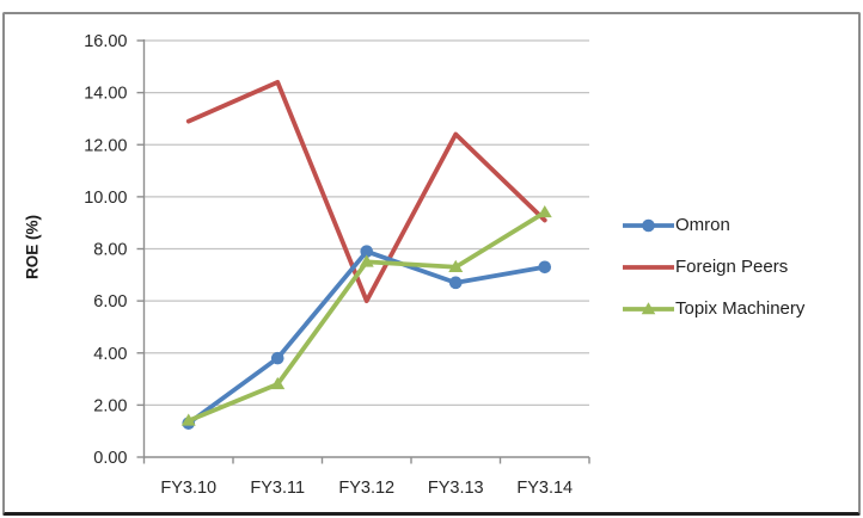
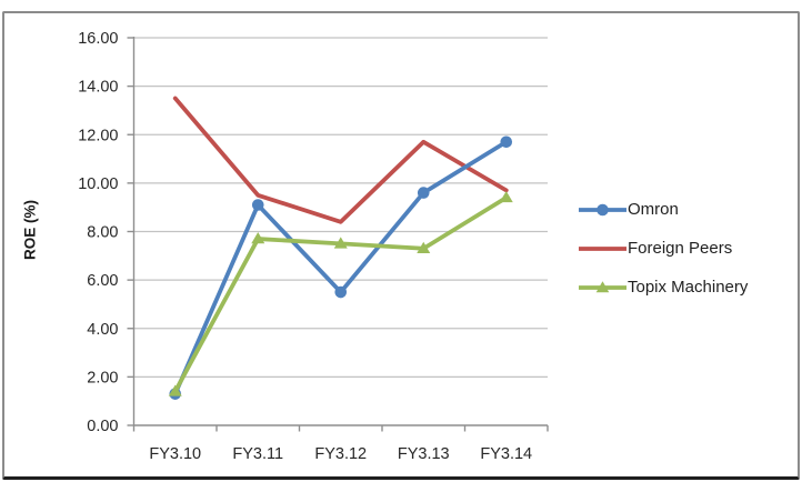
Foreign Peers/FY3.10: 12.9 -> 13.5
Omron/FY3.11: 3.8 -> 9.1
Foreign Peers/FY3.11: 14.4 -> 9.5
Topix Machinery/FY3.11: 2.8 -> 7.7
Omron/FY3.12: 7.9 -> 5.5
Foreign Peers/FY3.12: 6.0 -> 8.4
Omron/FY3.13: 6.7 -> 9.6
Foreign Peers/FY3.13: 12.4 -> 11.7
Omron/FY3.14: 7.3 -> 11.7
Foreign Peers/FY3.14: 9.1 -> 9.7
